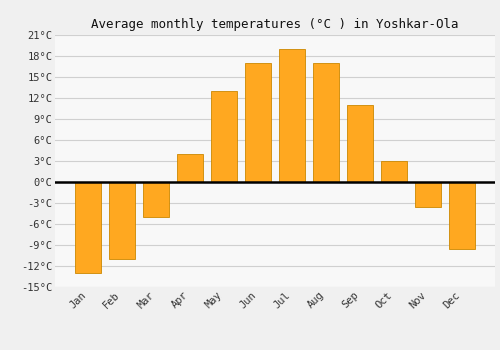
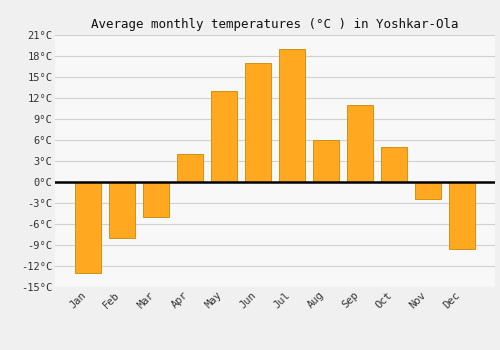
Feb: -11.0°C -> -8.0°C
Aug: 17.0°C -> 6.0°C
Oct: 3.0°C -> 5.0°C
Nov: -3.5°C -> -2.4°C
